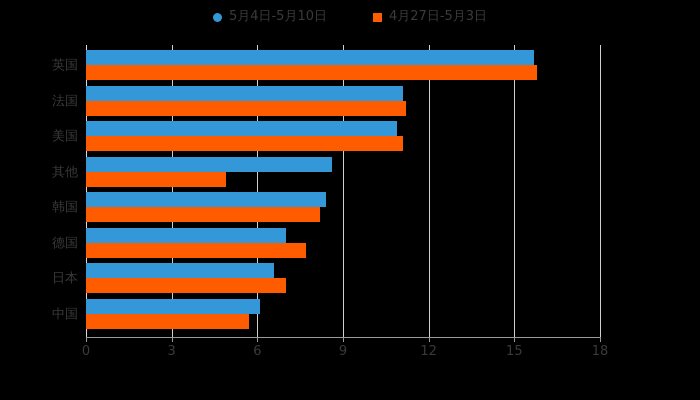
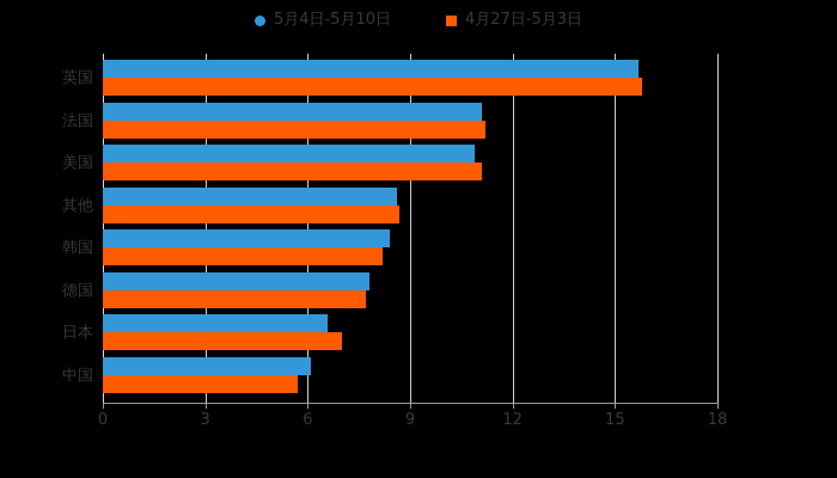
4月27日-5月3日/其他: 4.9 -> 8.7
5月4日-5月10日/德国: 7.0 -> 7.8
